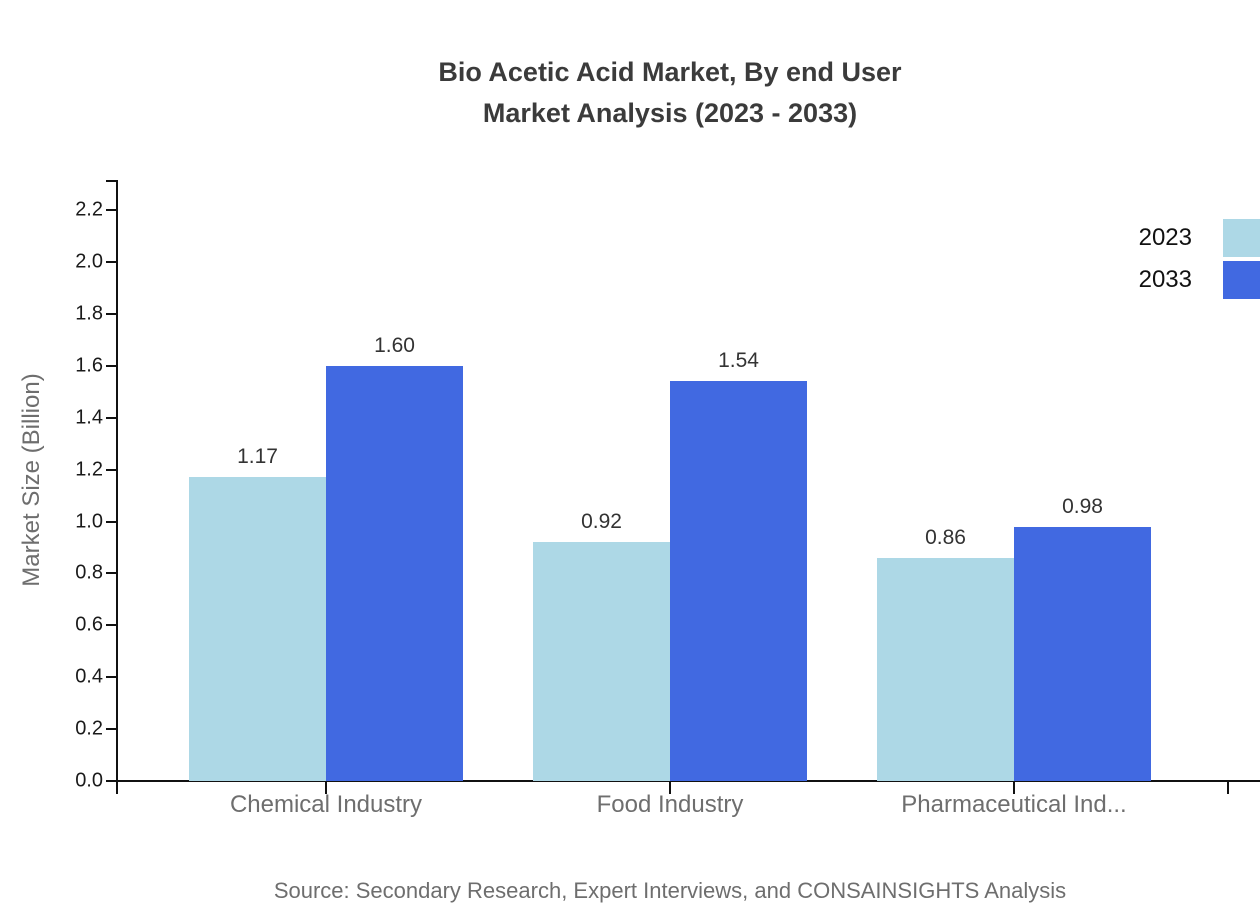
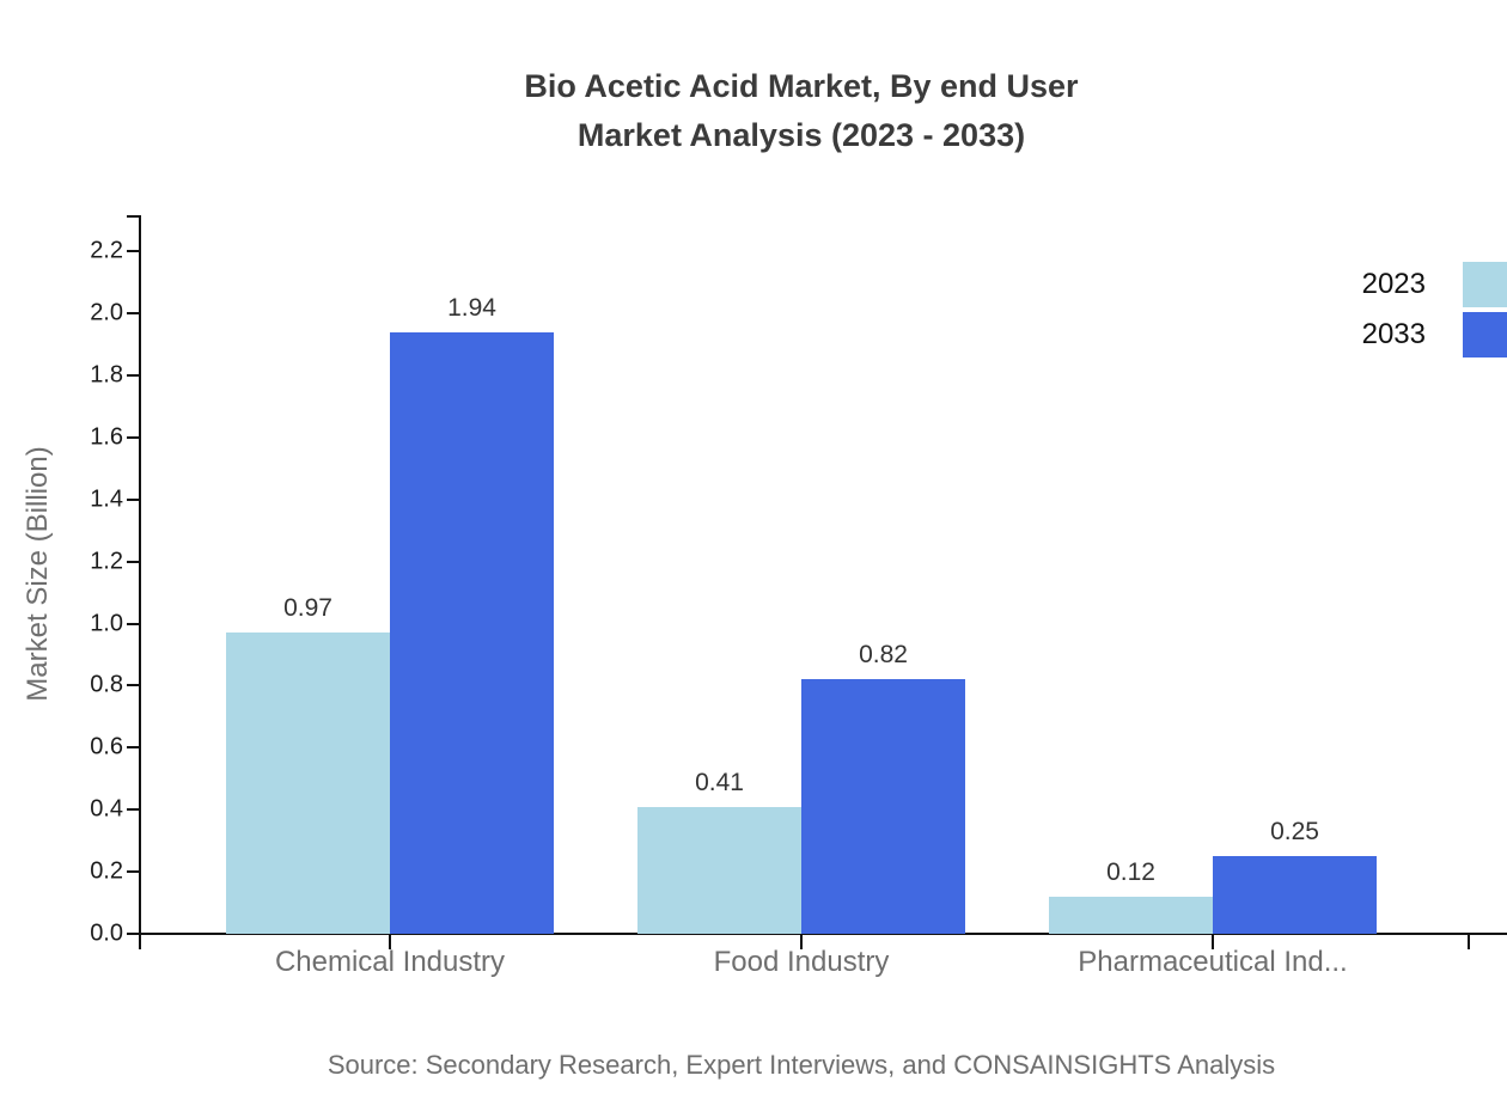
2023/Chemical Industry: 1.17 -> 0.97
2033/Chemical Industry: 1.60 -> 1.94
2023/Food Industry: 0.92 -> 0.41
2033/Food Industry: 1.54 -> 0.82
2023/Pharmaceutical Ind...: 0.86 -> 0.12
2033/Pharmaceutical Ind...: 0.98 -> 0.25
